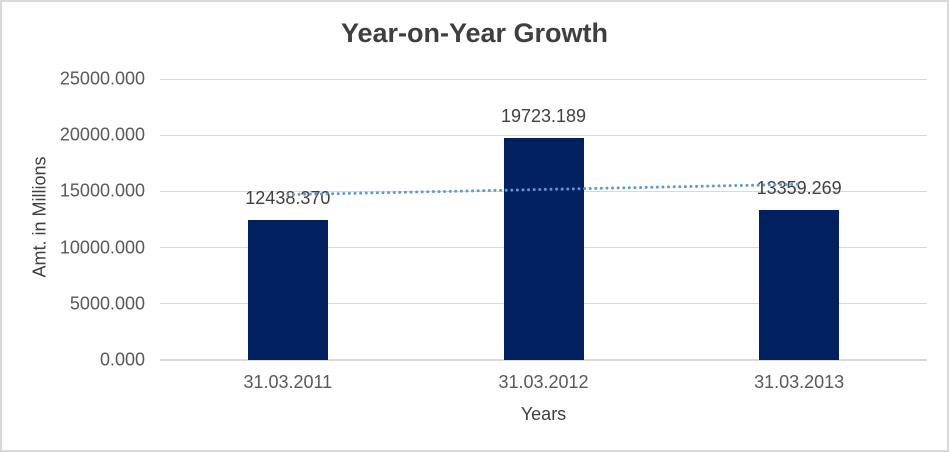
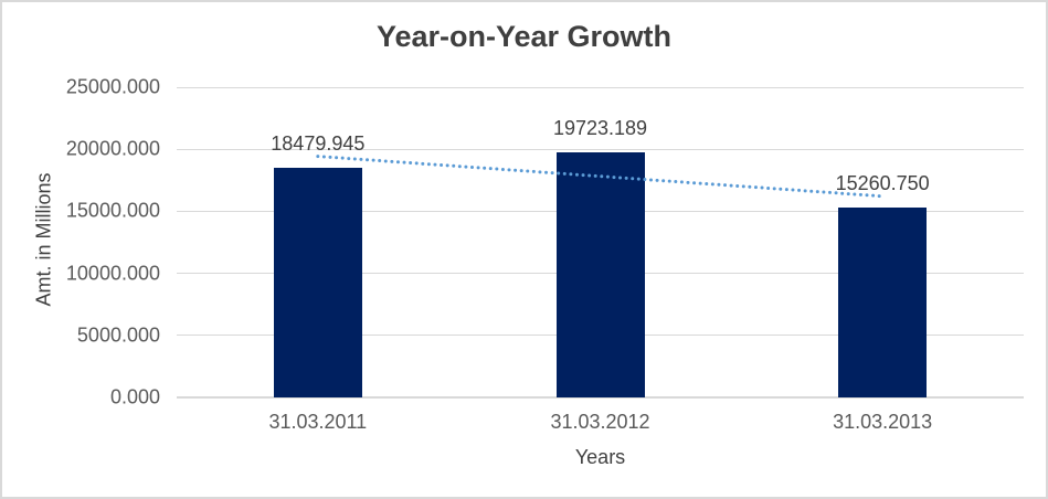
31.03.2011: 12438.370 -> 18479.945
31.03.2013: 13359.269 -> 15260.750
